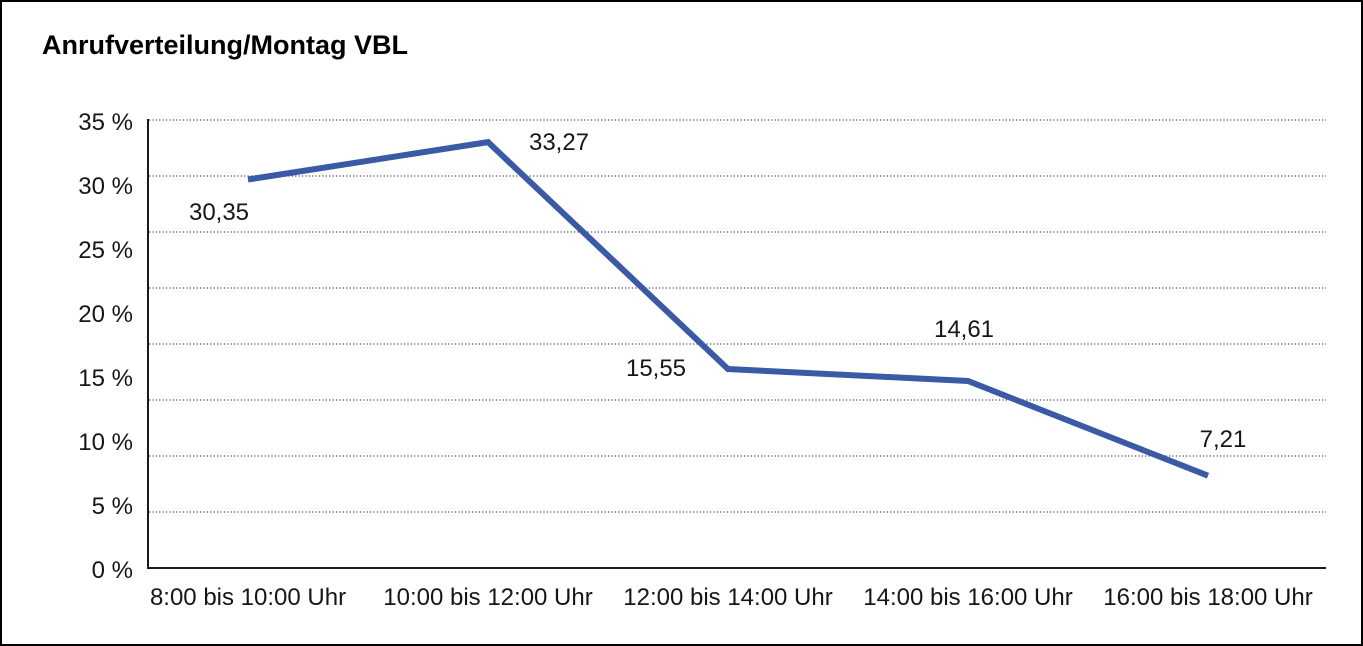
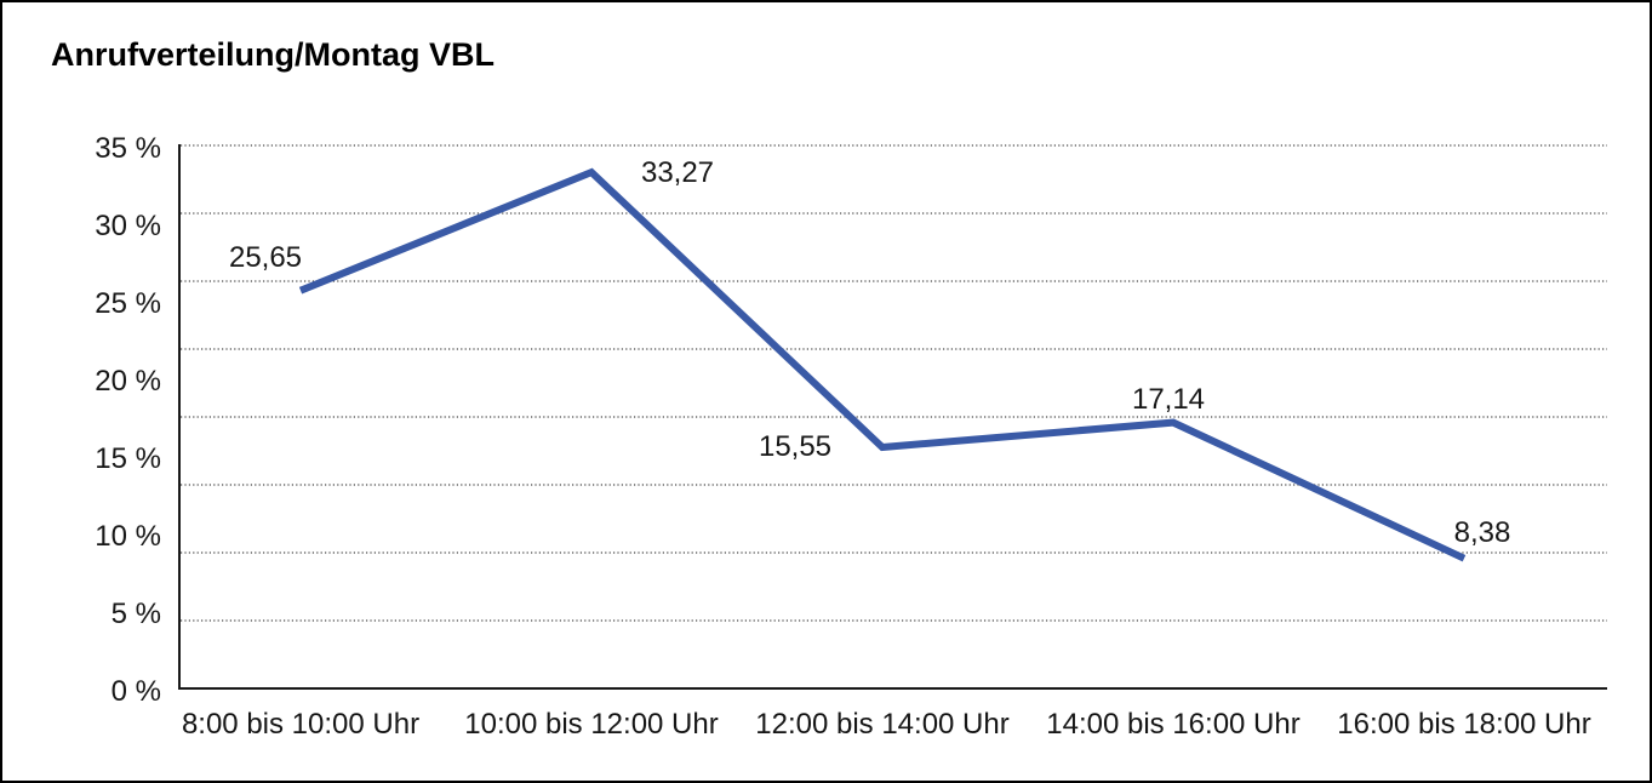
8:00 bis 10:00 Uhr: 30,35 -> 25,65
14:00 bis 16:00 Uhr: 14,61 -> 17,14
16:00 bis 18:00 Uhr: 7,21 -> 8,38
